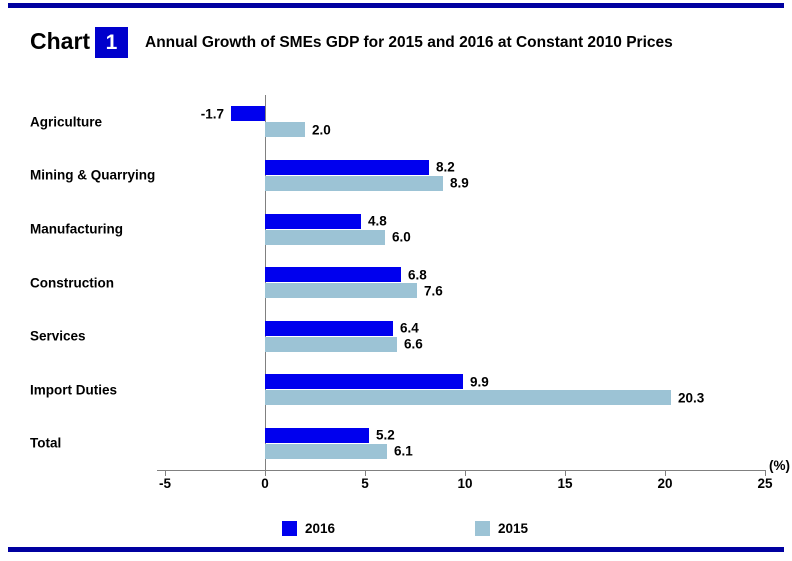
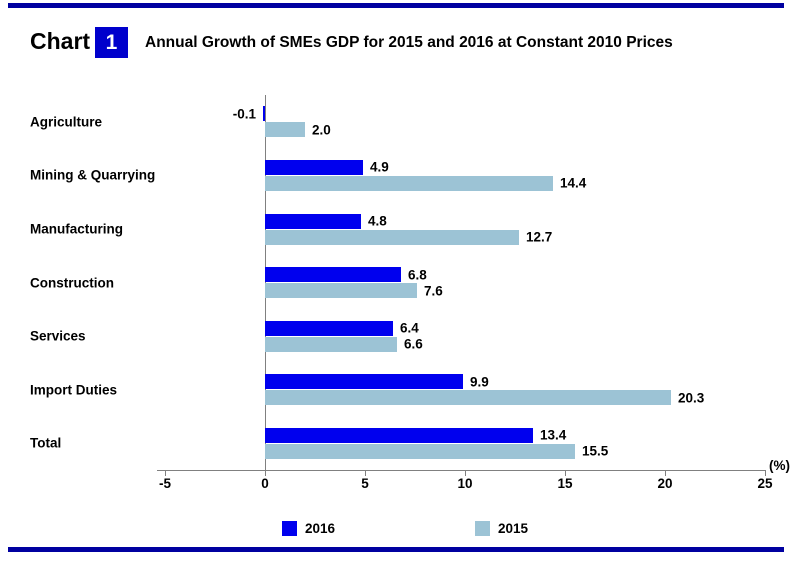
2016/Agriculture: -1.7 -> -0.1
2016/Mining & Quarrying: 8.2 -> 4.9
2015/Mining & Quarrying: 8.9 -> 14.4
2015/Manufacturing: 6.0 -> 12.7
2016/Total: 5.2 -> 13.4
2015/Total: 6.1 -> 15.5
